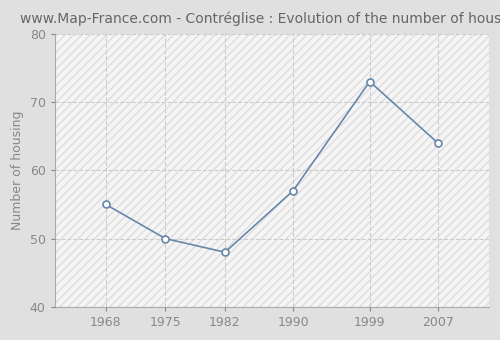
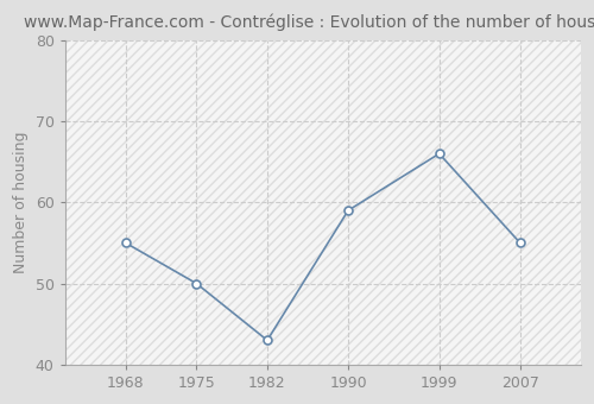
1982: 48 -> 43
1990: 57 -> 59
1999: 73 -> 66
2007: 64 -> 55
